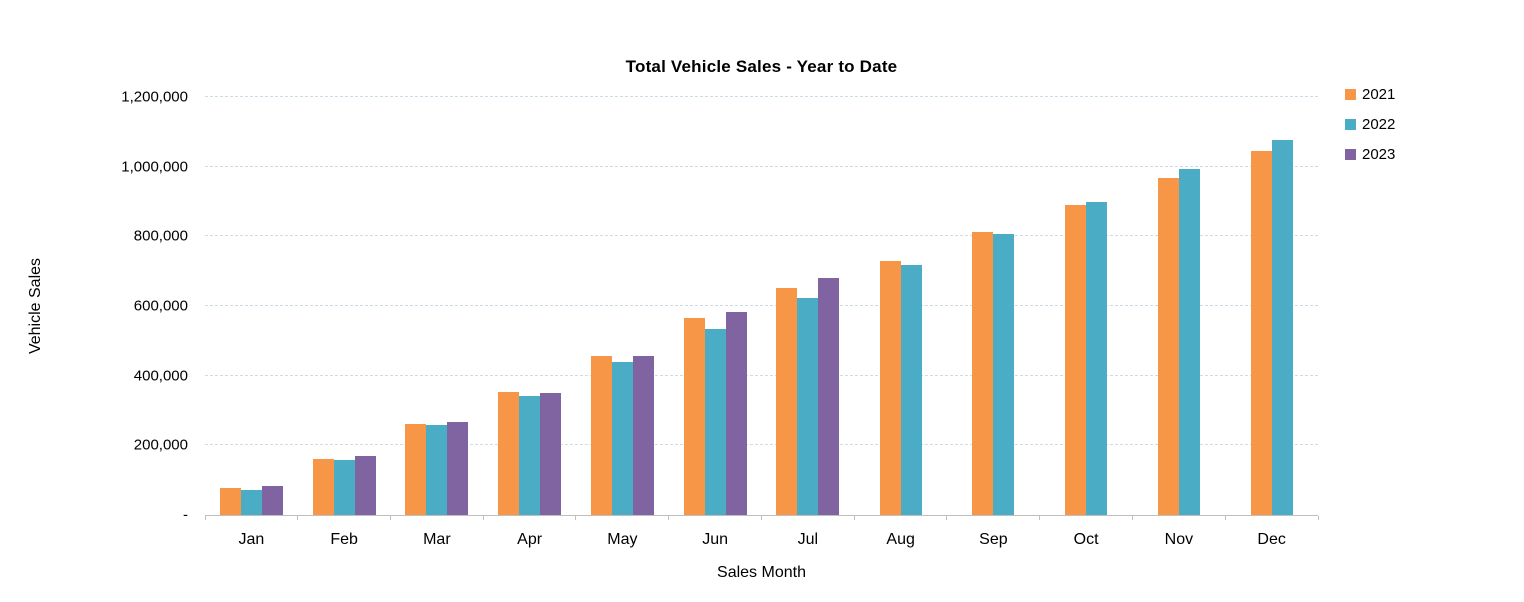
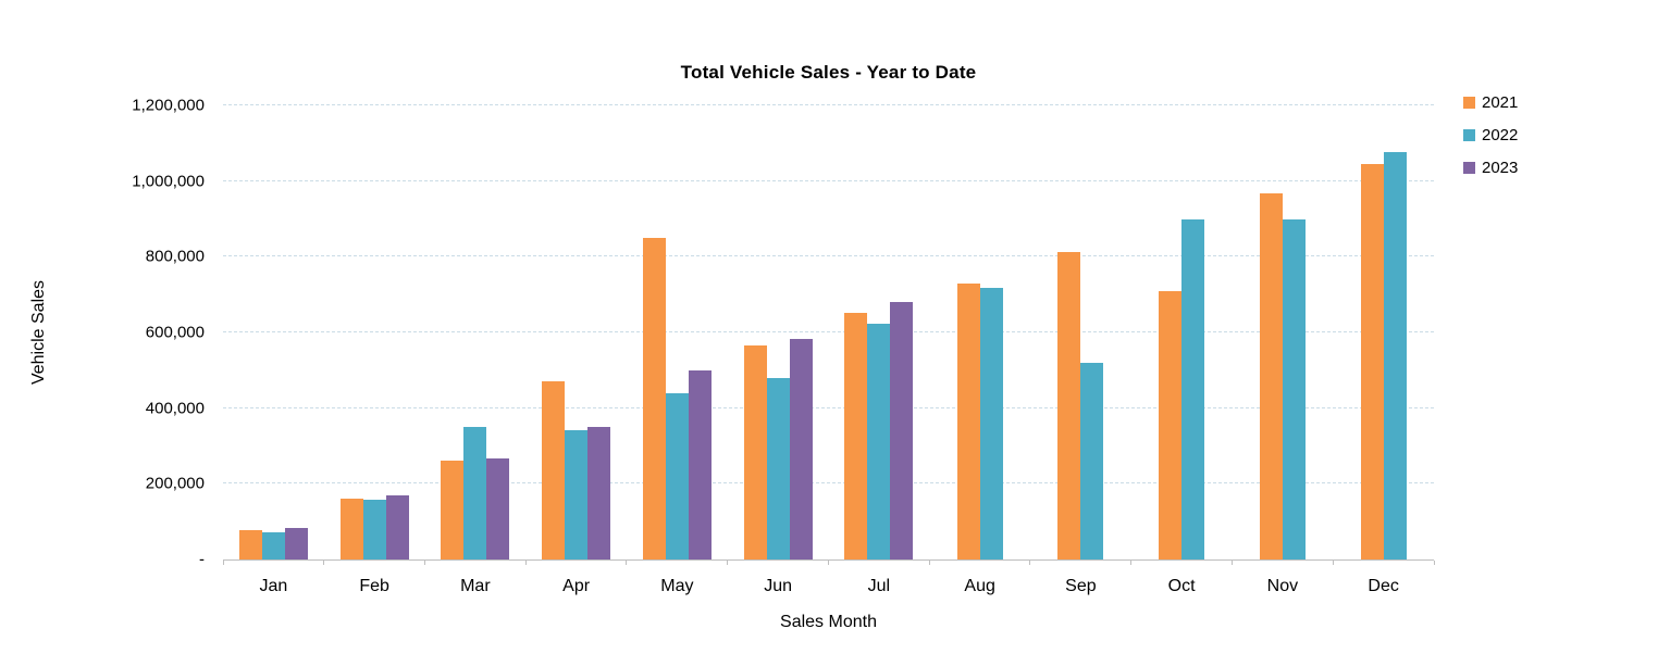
2022/Mar: 260000 -> 350000
2021/Apr: 350000 -> 470000
2021/May: 460000 -> 850000
2023/May: 460000 -> 500000
2022/Jun: 540000 -> 480000
2022/Sep: 810000 -> 520000
2021/Oct: 890000 -> 710000
2022/Nov: 990000 -> 900000
